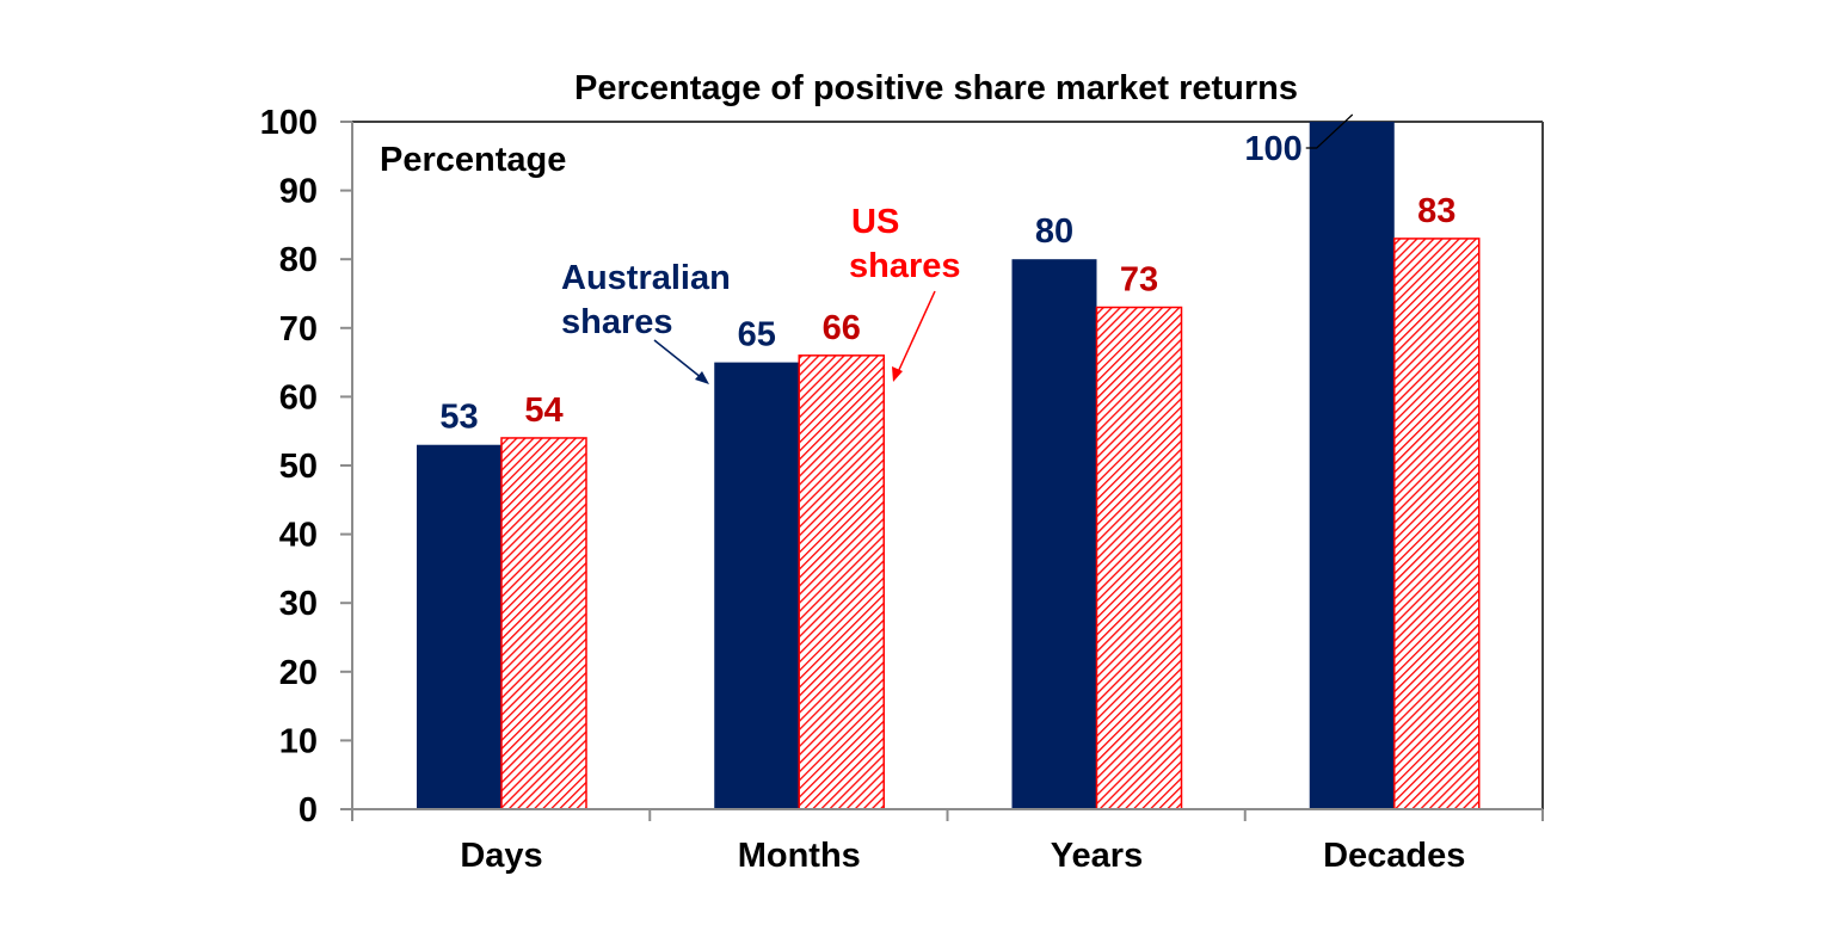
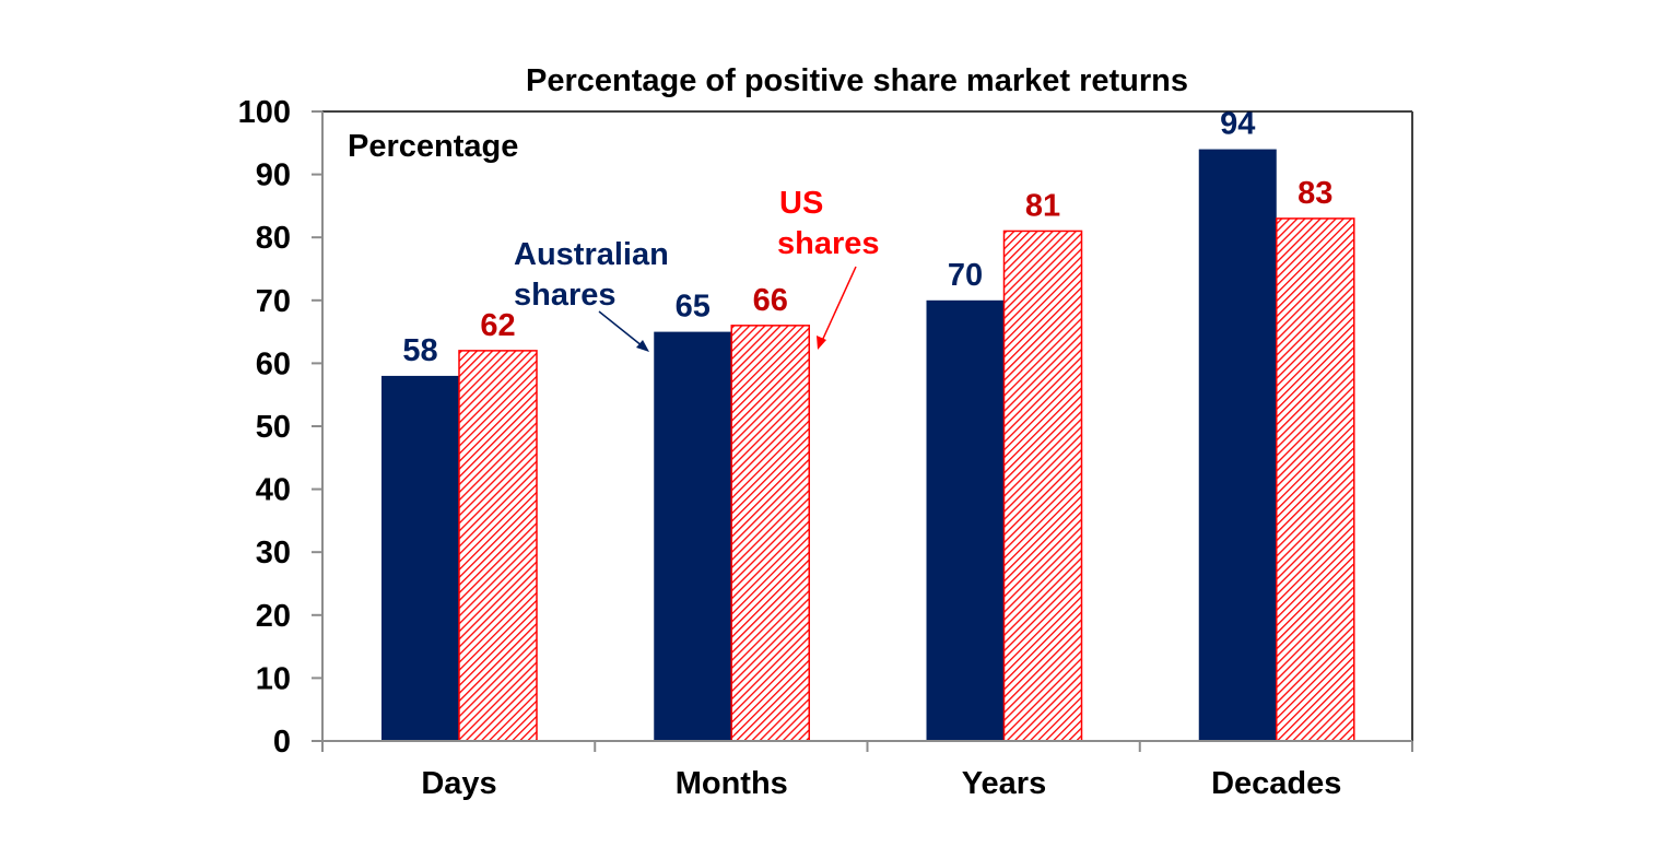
Australian shares/Days: 53 -> 58
US shares/Days: 54 -> 62
Australian shares/Years: 80 -> 70
US shares/Years: 73 -> 81
Australian shares/Decades: 100 -> 94
